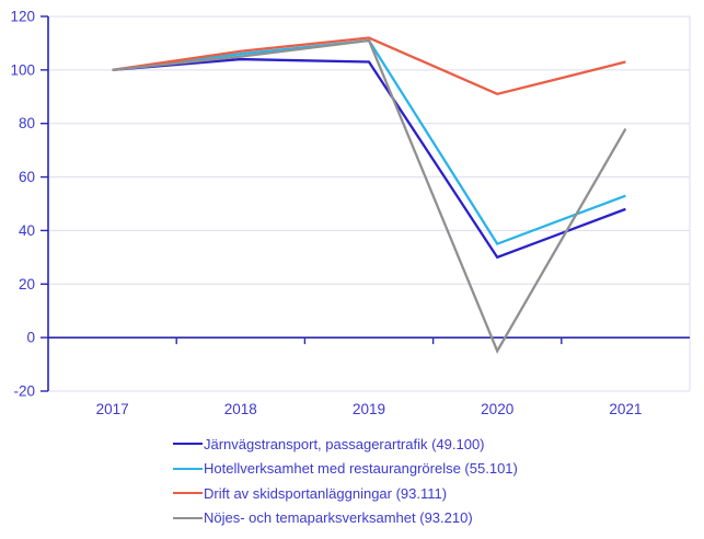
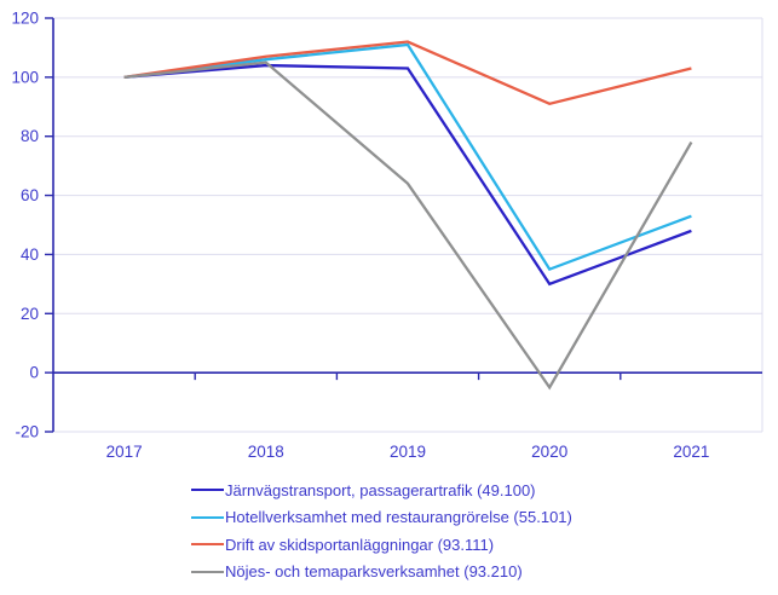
Nöjes- och temaparksverksamhet (93.210)/2019: 111 -> 64
